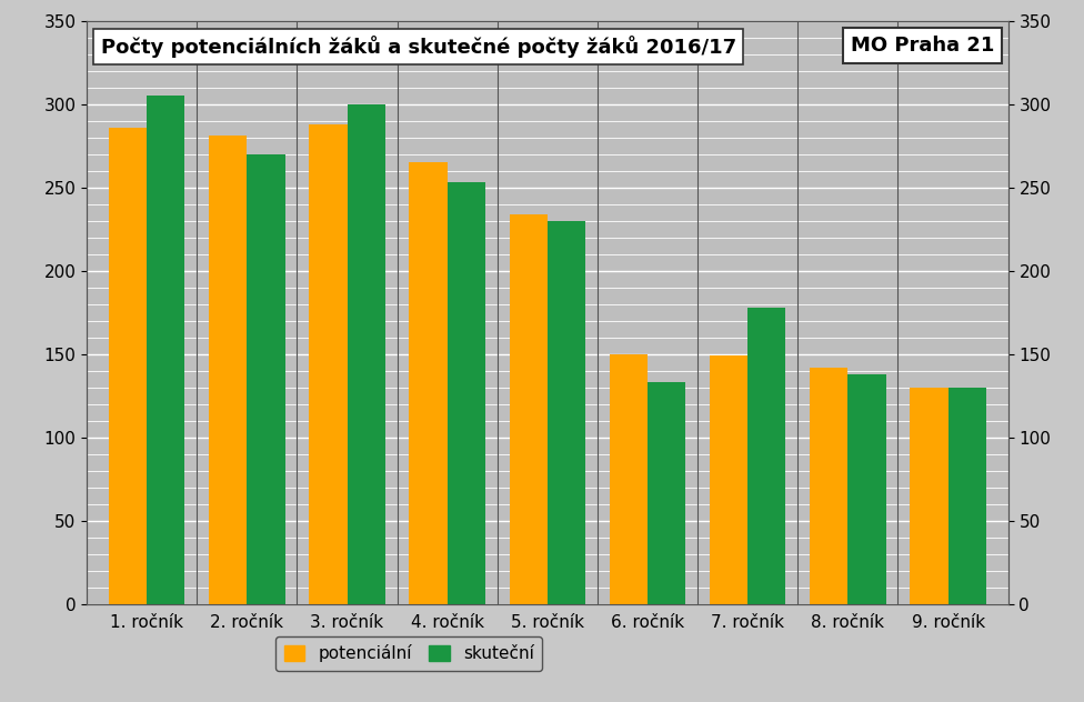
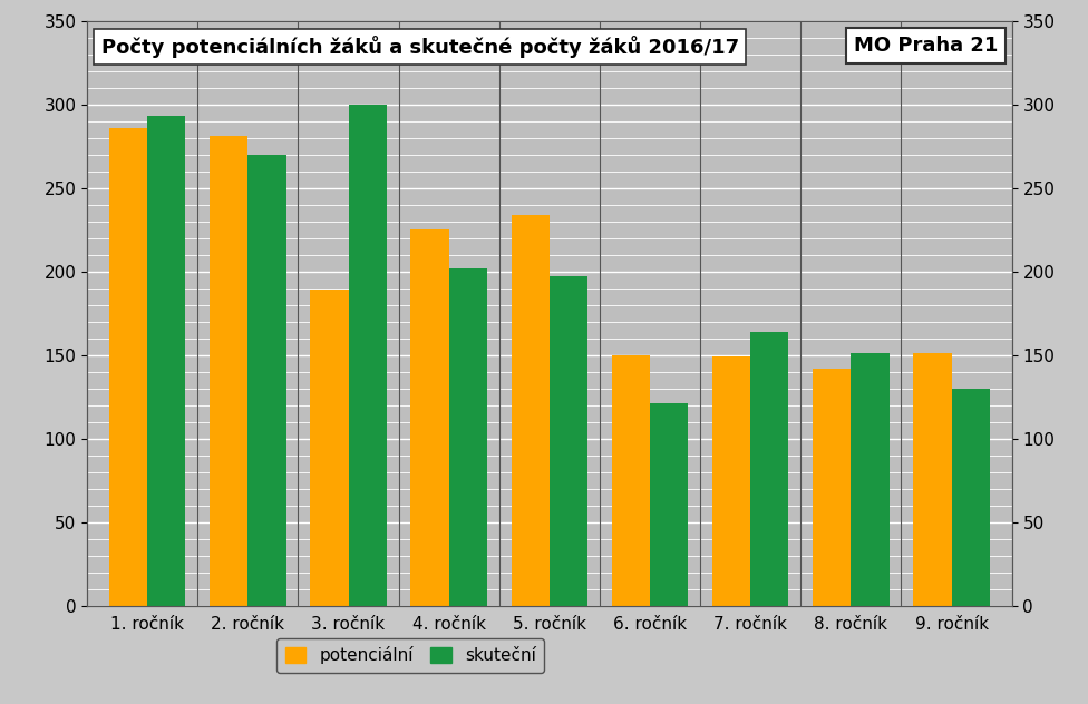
skuteční/1. ročník: 305 -> 293
potenciální/3. ročník: 288 -> 189
potenciální/4. ročník: 265 -> 225
skuteční/4. ročník: 253 -> 202
skuteční/5. ročník: 230 -> 197
skuteční/6. ročník: 133 -> 121
skuteční/7. ročník: 178 -> 164
skuteční/8. ročník: 138 -> 151
potenciální/9. ročník: 130 -> 151
